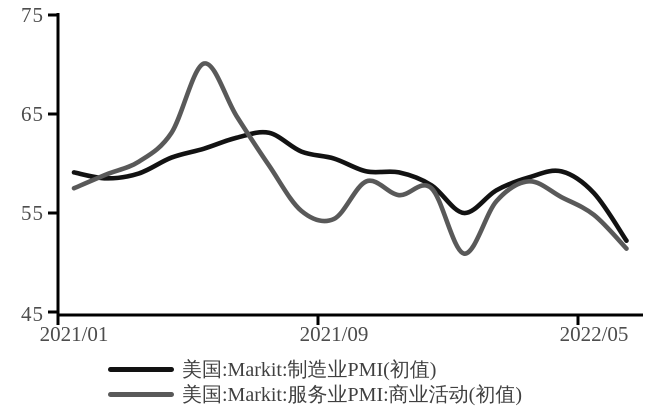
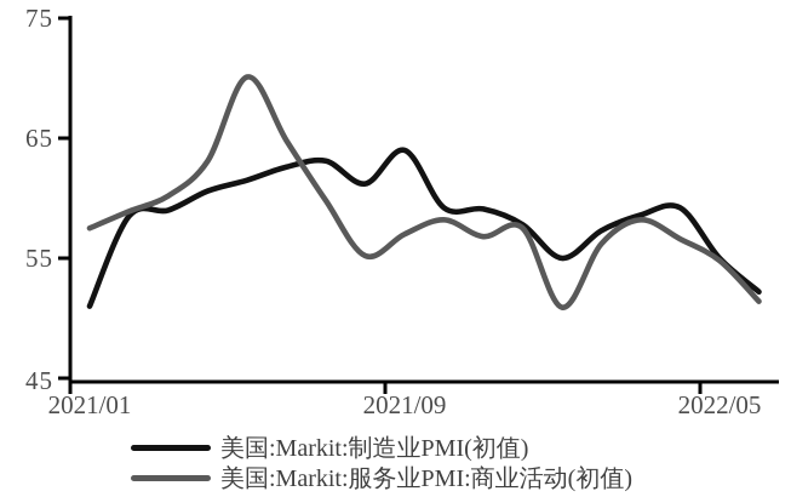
美国:Markit:制造业PMI(初值)/2021/01: 59 -> 51
美国:Markit:制造业PMI(初值)/2021/09: 60 -> 64
美国:Markit:服务业PMI:商业活动(初值)/2021/09: 54 -> 57
美国:Markit:制造业PMI(初值)/2022/05: 57 -> 55
